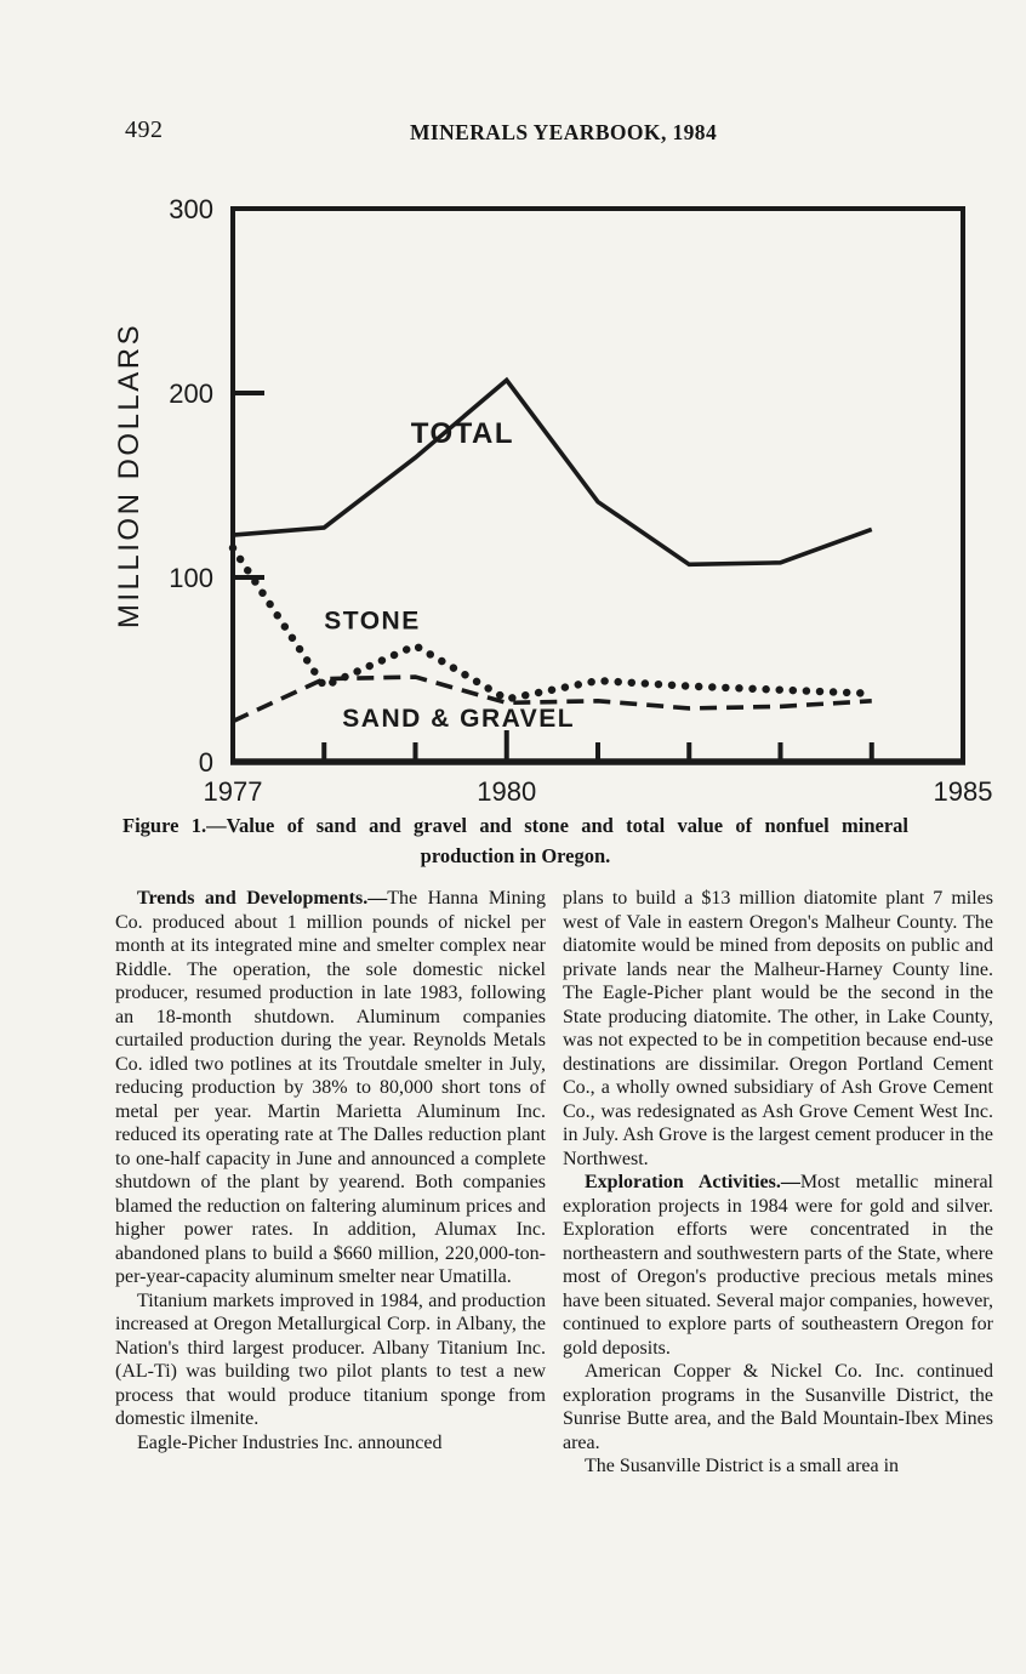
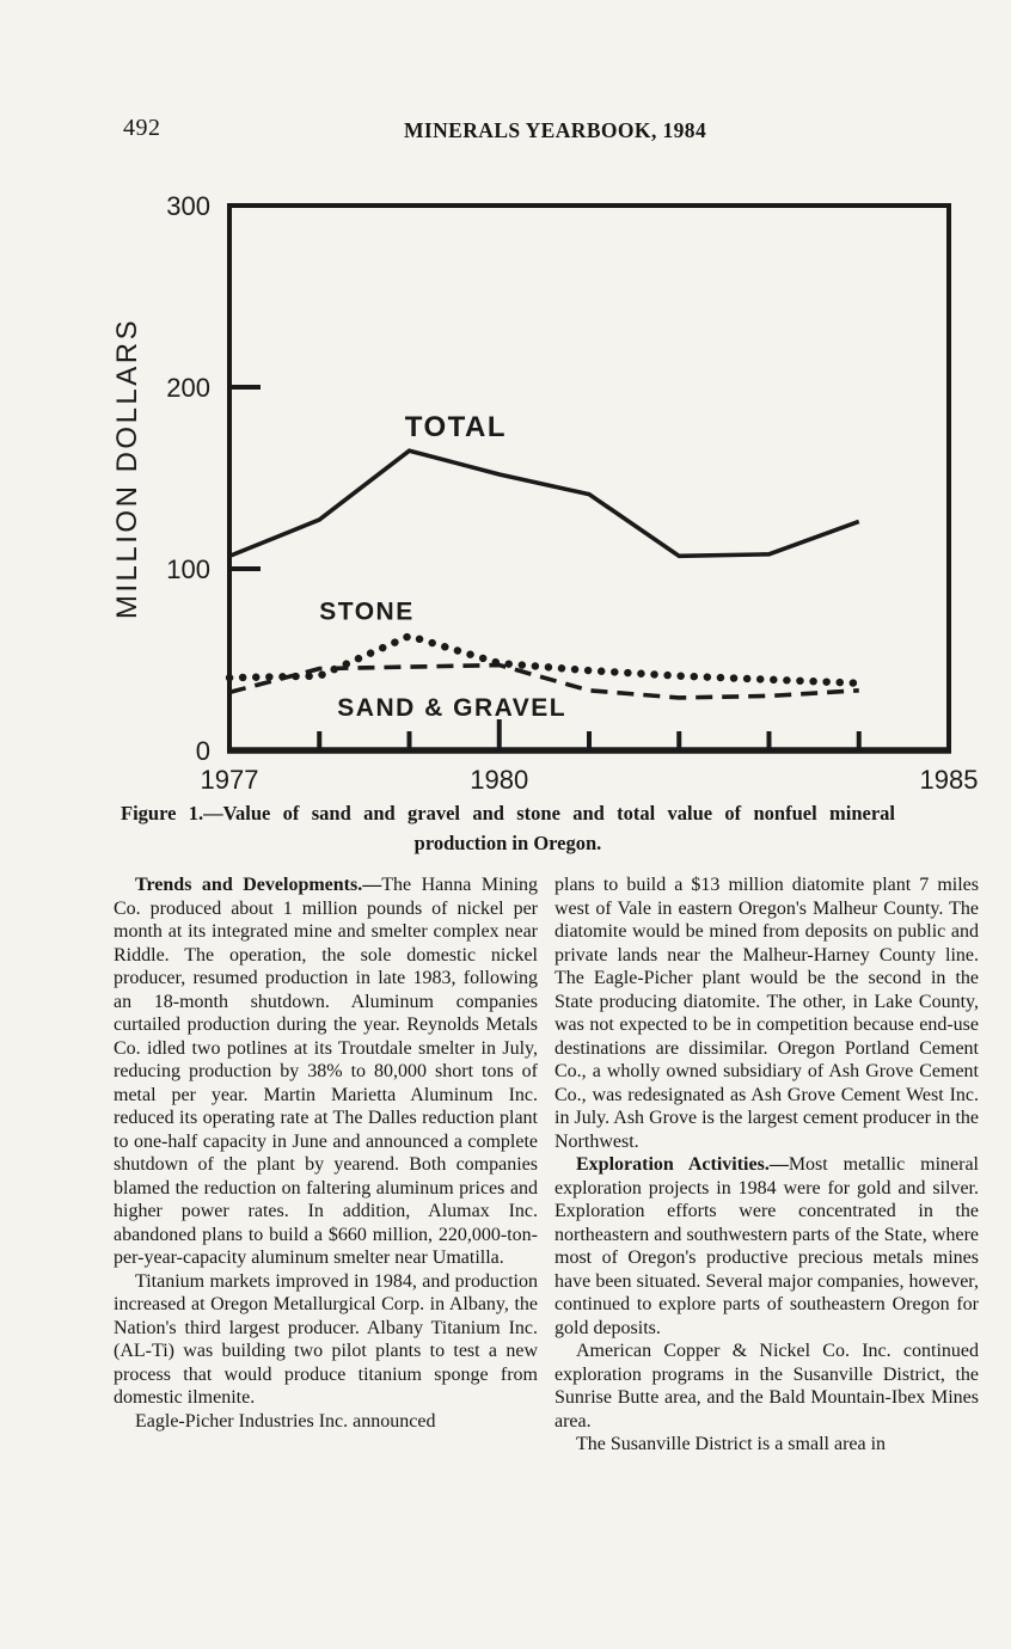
TOTAL/1977: 123 -> 107
STONE/1977: 116 -> 40
SAND & GRAVEL/1977: 22 -> 32
TOTAL/1980: 207 -> 152
STONE/1980: 34 -> 48
SAND & GRAVEL/1980: 32 -> 47
